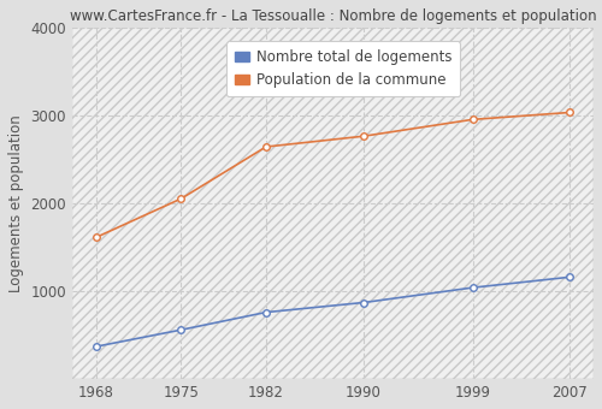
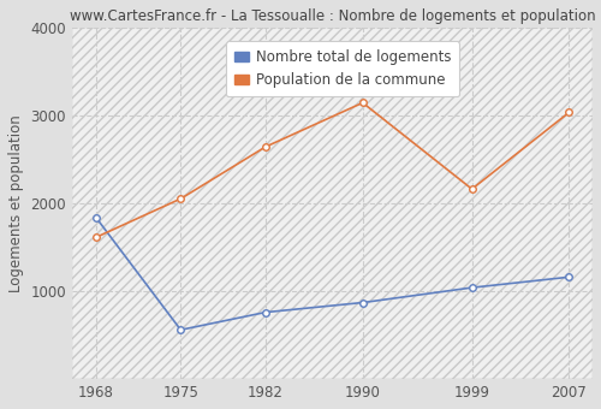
Nombre total de logements/1968: 370 -> 1840
Population de la commune/1990: 2760 -> 3140
Population de la commune/1999: 2950 -> 2160
